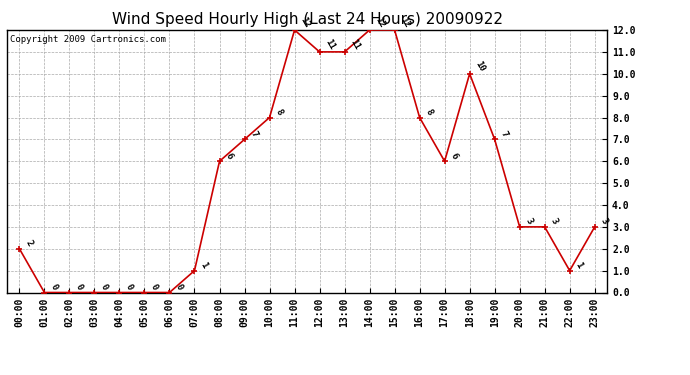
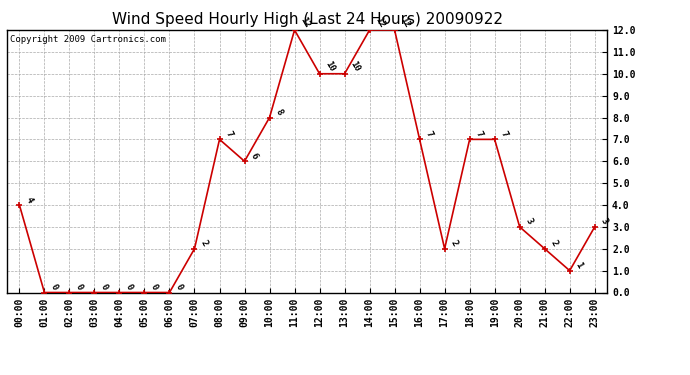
00:00: 2 -> 4
07:00: 1 -> 2
08:00: 6 -> 7
09:00: 7 -> 6
12:00: 11 -> 10
13:00: 11 -> 10
16:00: 8 -> 7
17:00: 6 -> 2
18:00: 10 -> 7
21:00: 3 -> 2
